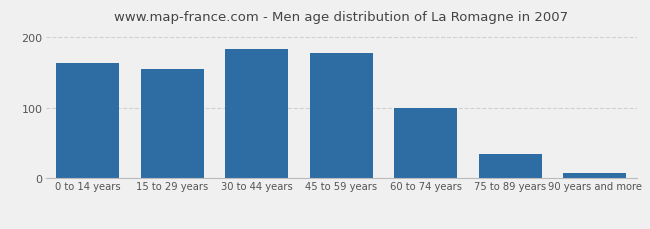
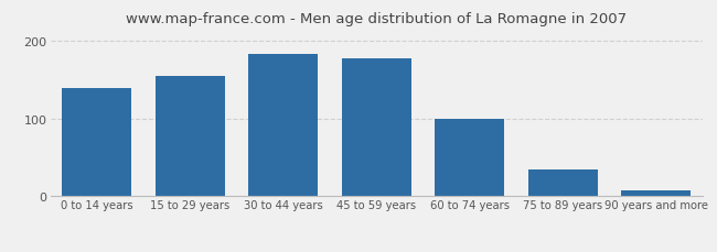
0 to 14 years: 163 -> 140
